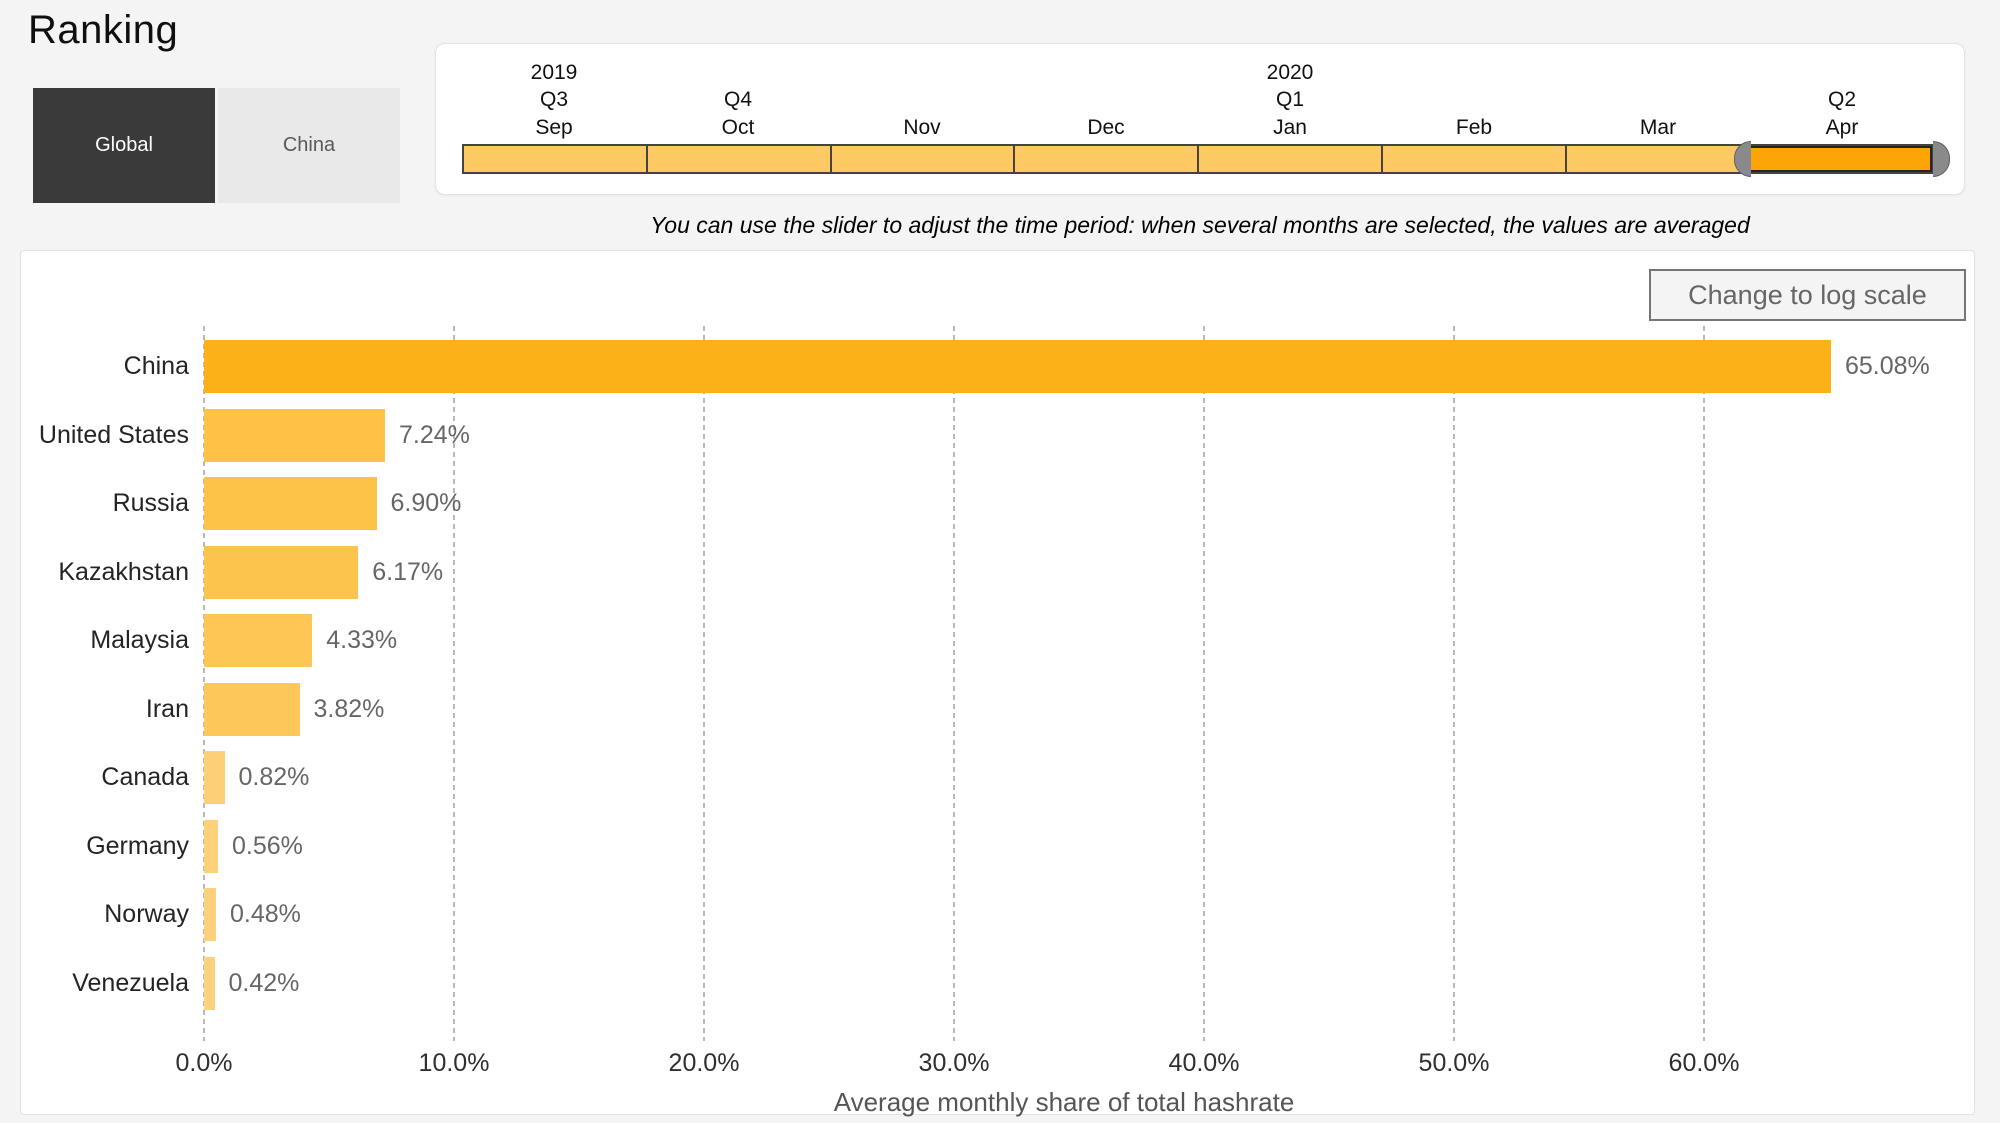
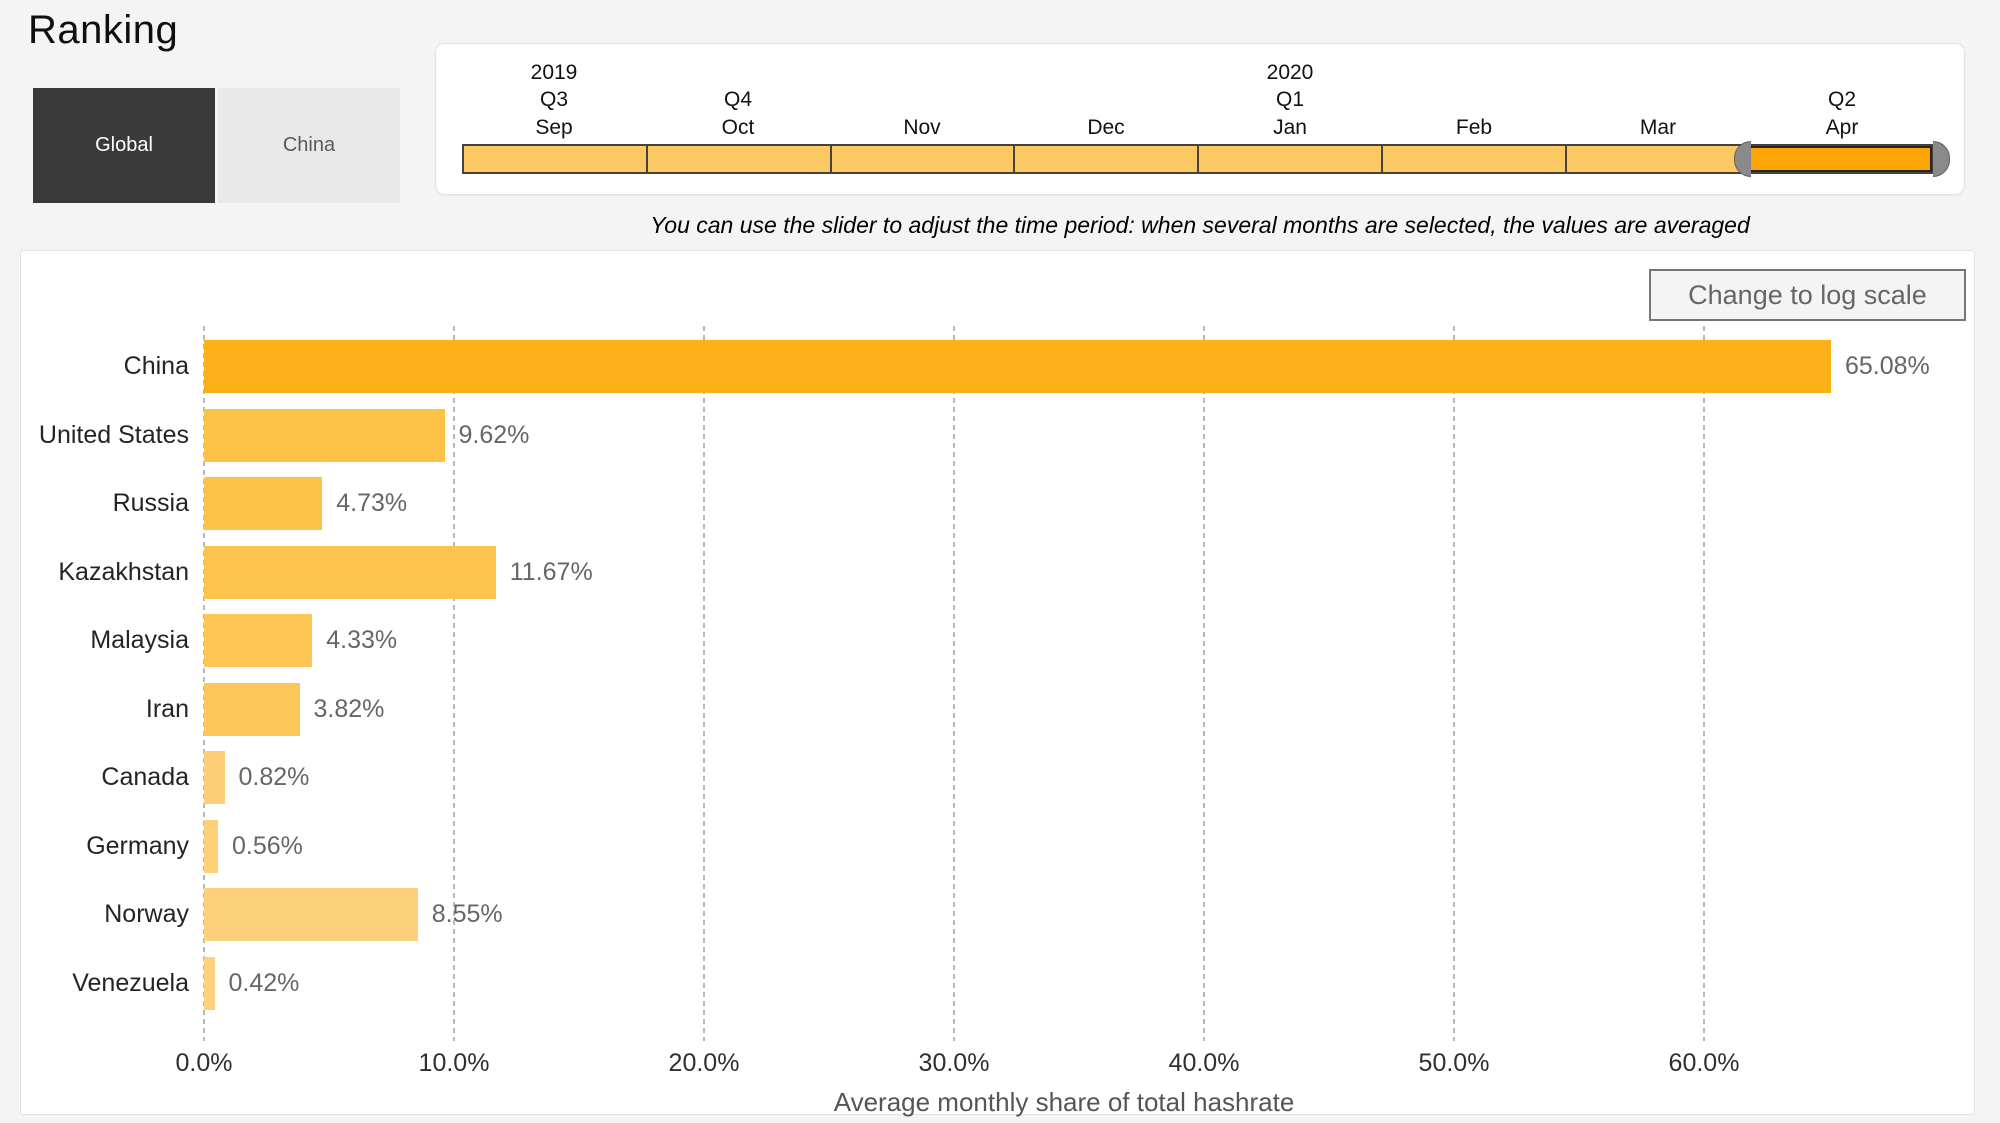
United States: 7.24% -> 9.62%
Russia: 6.90% -> 4.73%
Kazakhstan: 6.17% -> 11.67%
Norway: 0.48% -> 8.55%
